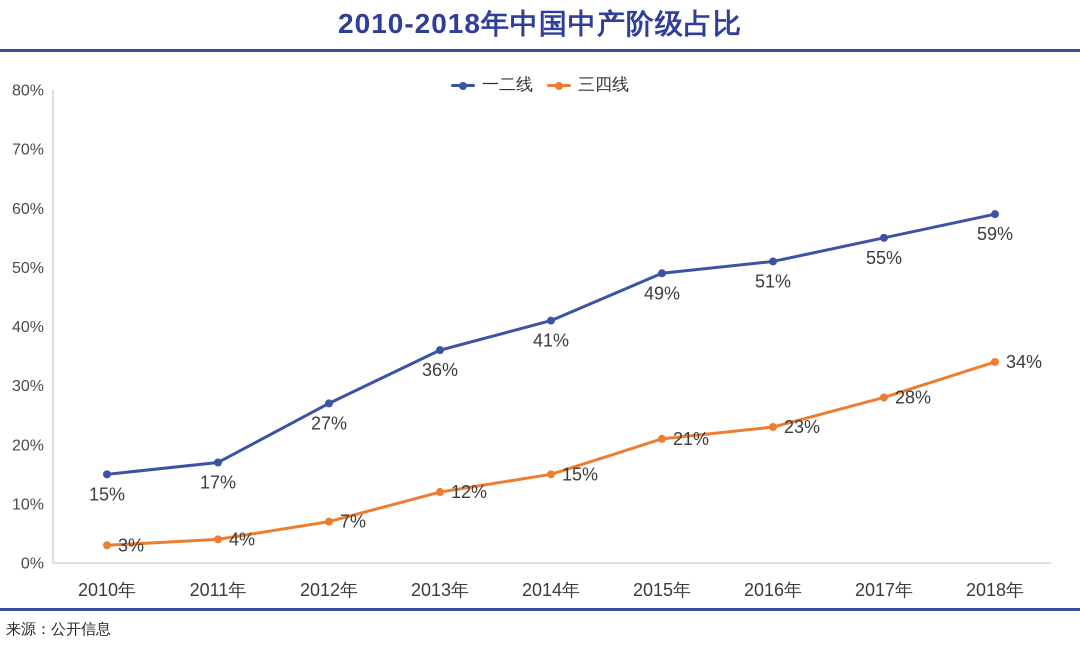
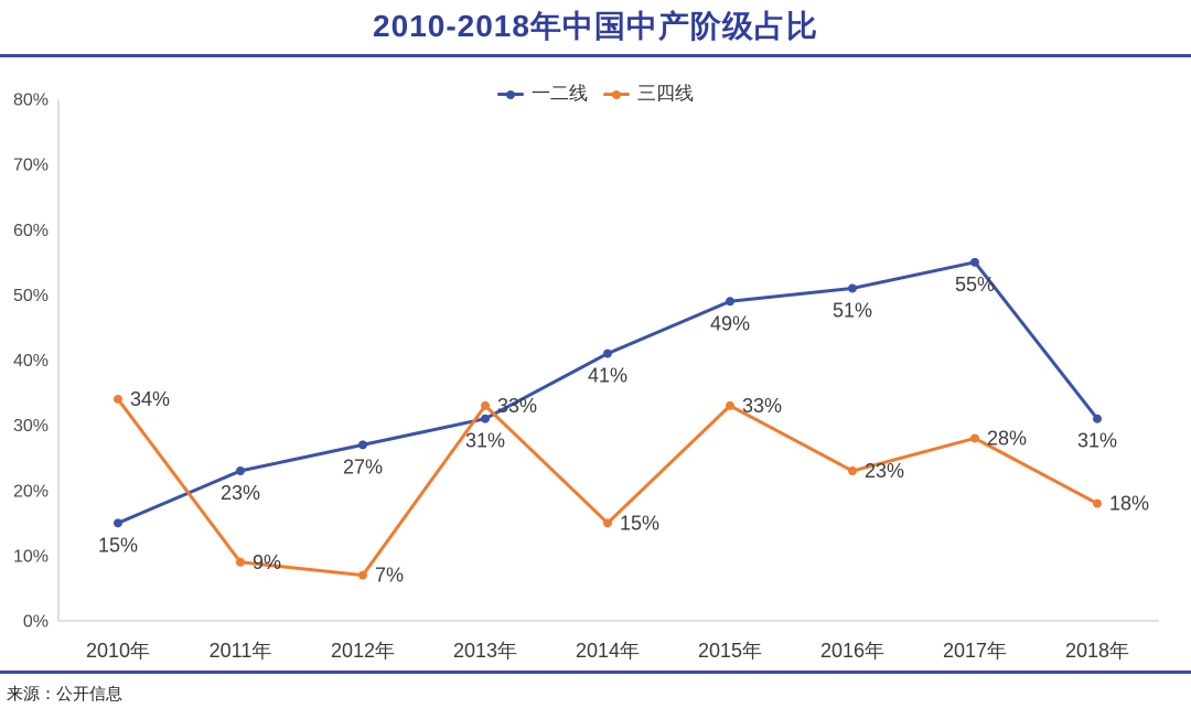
三四线/2010年: 3% -> 34%
一二线/2011年: 17% -> 23%
三四线/2011年: 4% -> 9%
一二线/2013年: 36% -> 31%
三四线/2013年: 12% -> 33%
三四线/2015年: 21% -> 33%
一二线/2018年: 59% -> 31%
三四线/2018年: 34% -> 18%
